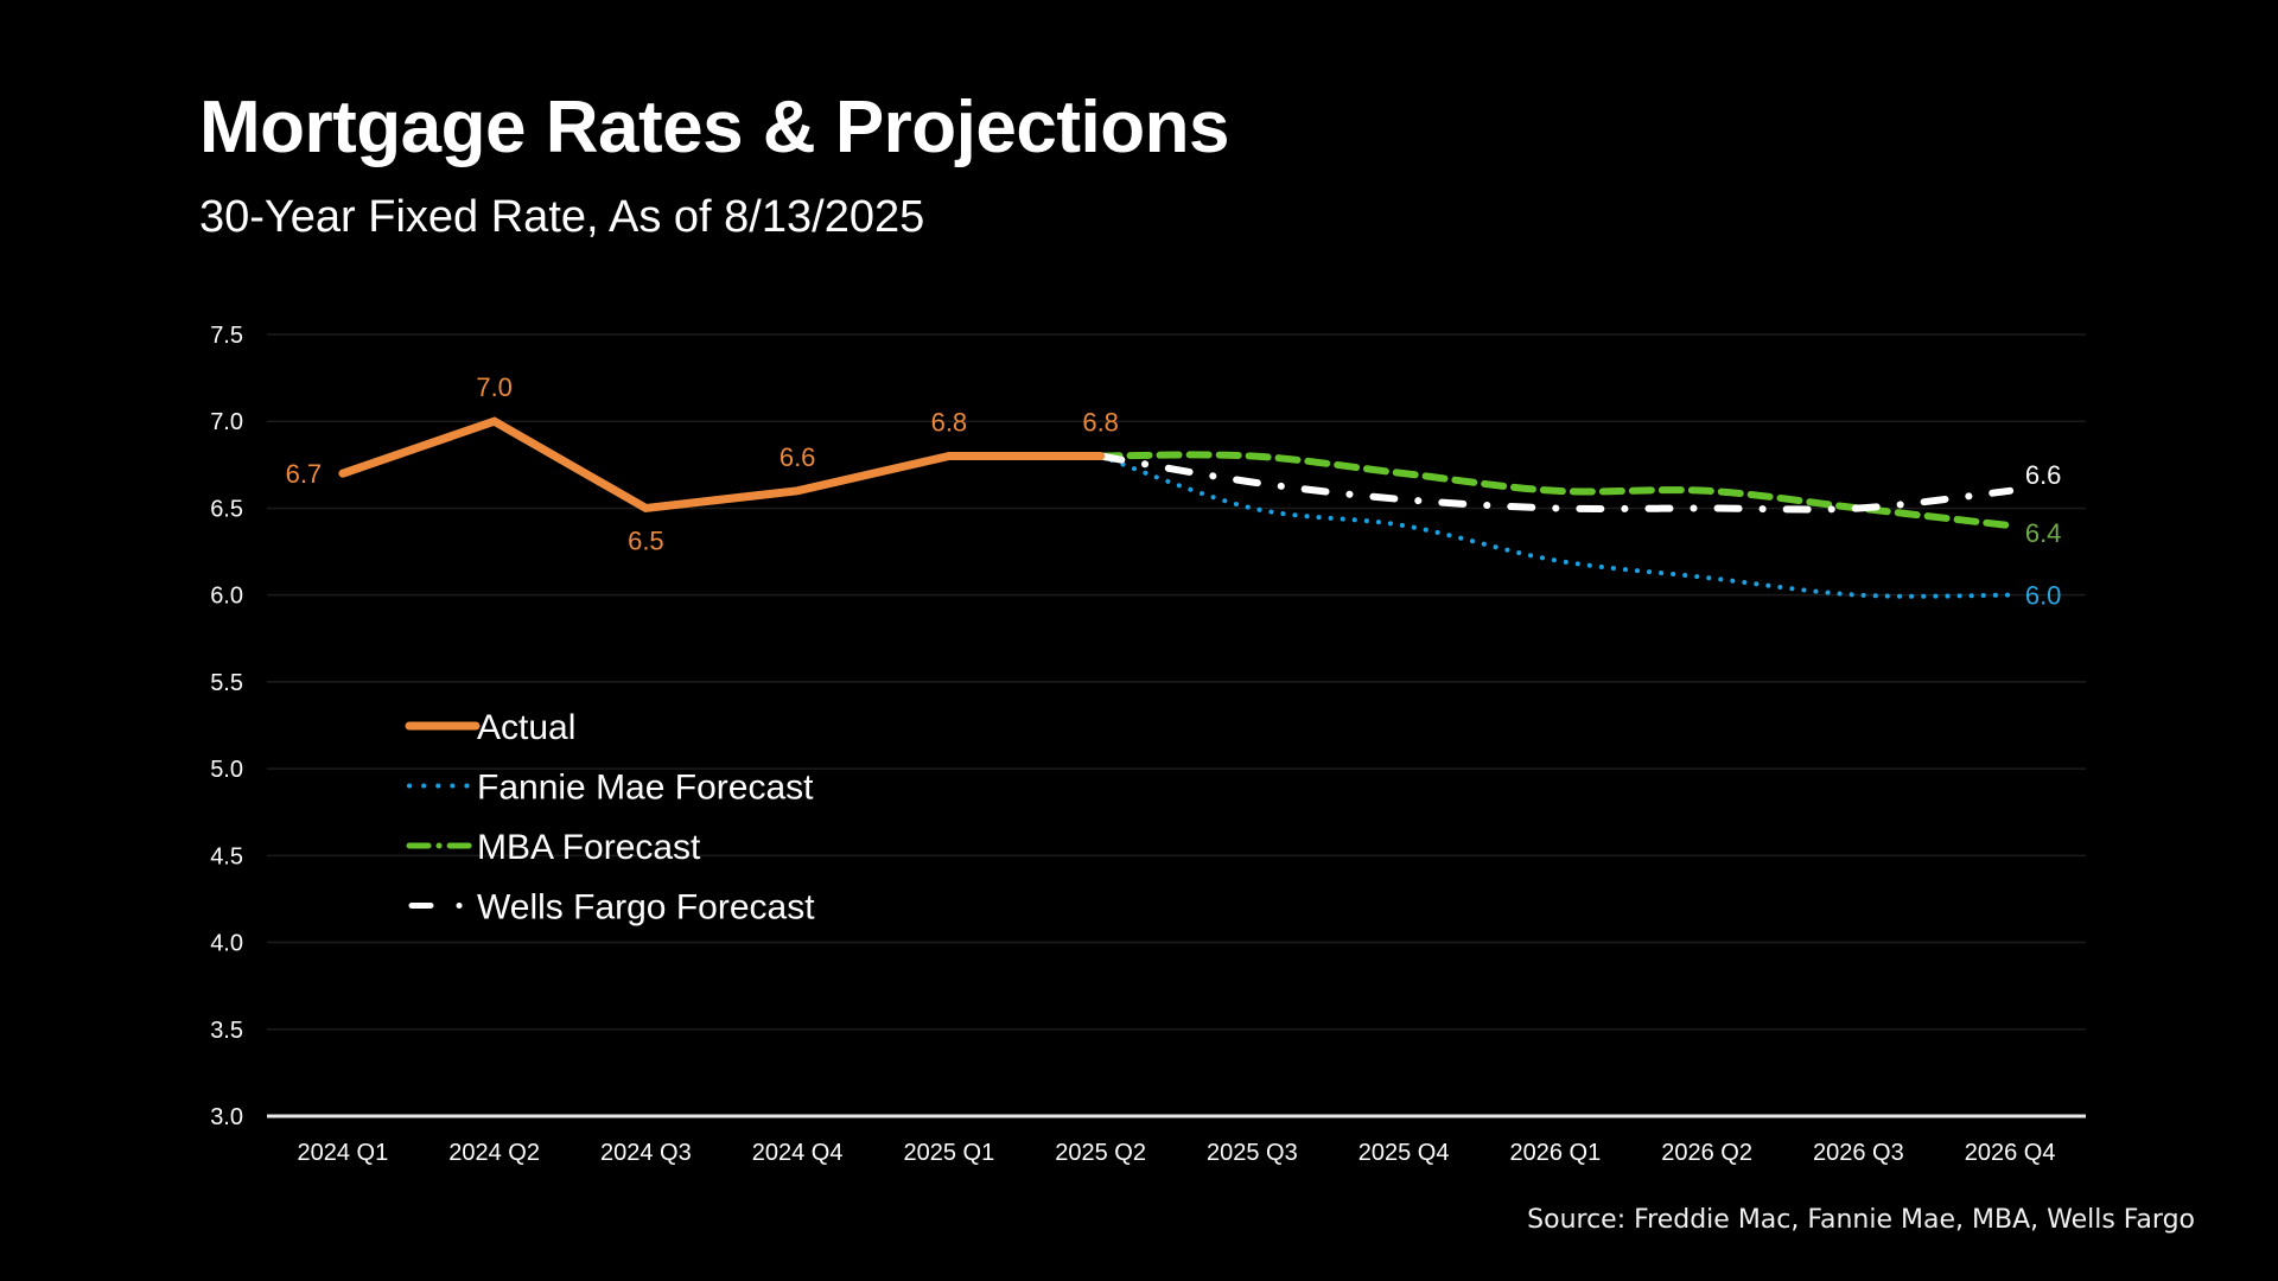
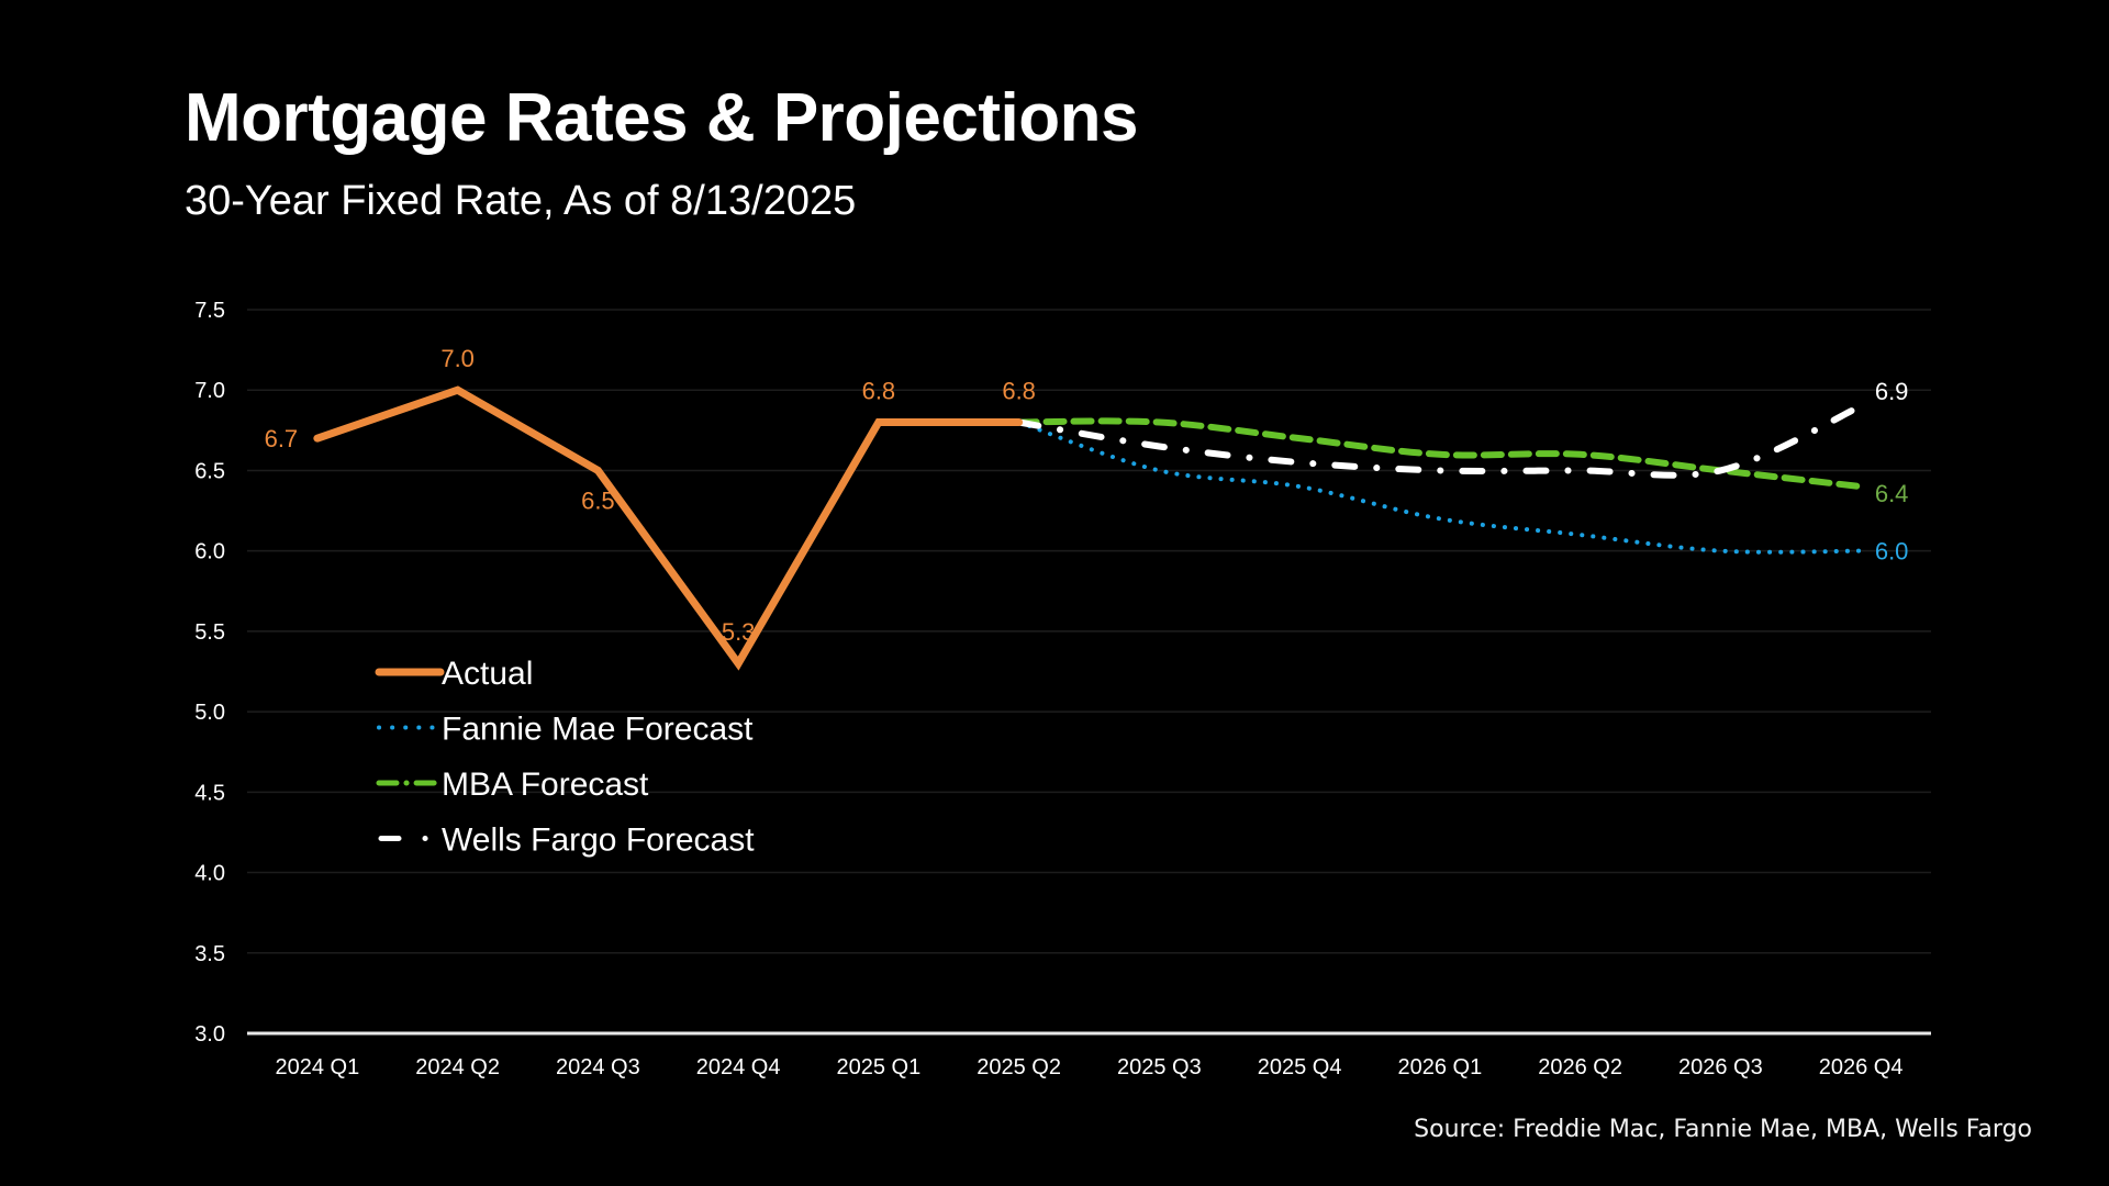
Actual/2024 Q4: 6.6 -> 5.3
Wells Fargo Forecast/2026 Q4: 6.6 -> 6.9
